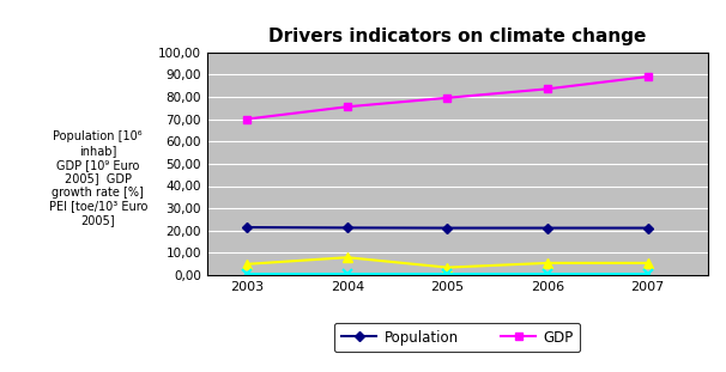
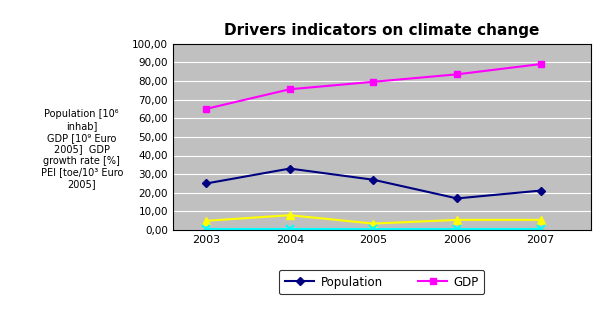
Population/2003: 22 -> 25
GDP/2003: 70 -> 65
Population/2004: 21 -> 33
Population/2005: 21 -> 27
Population/2006: 21 -> 17
